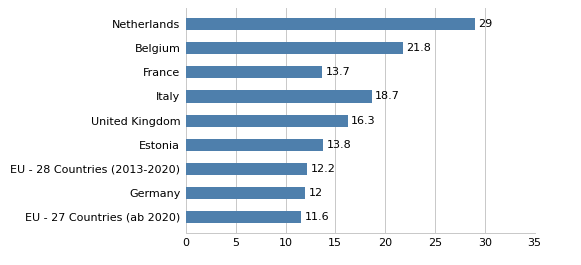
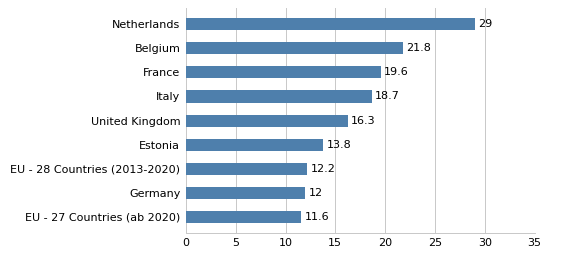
France: 13.7 -> 19.6
